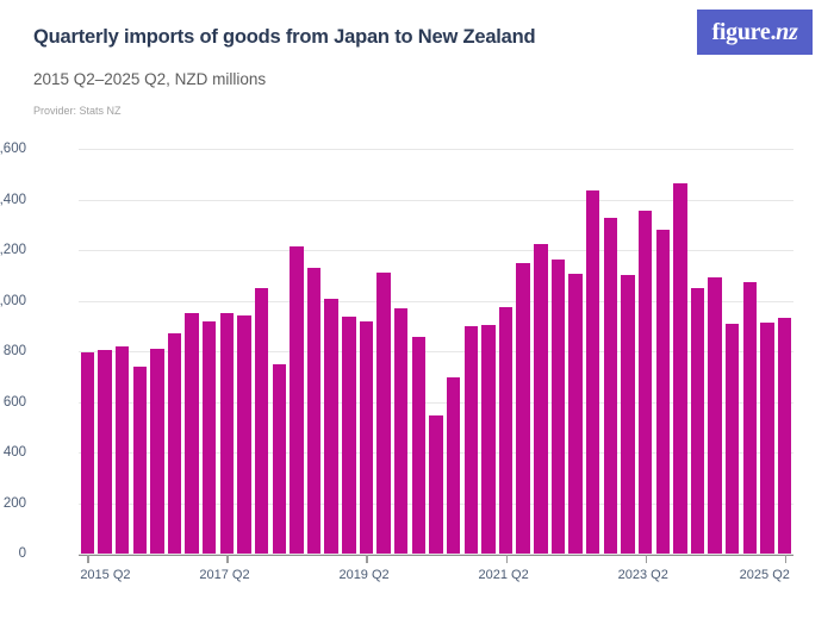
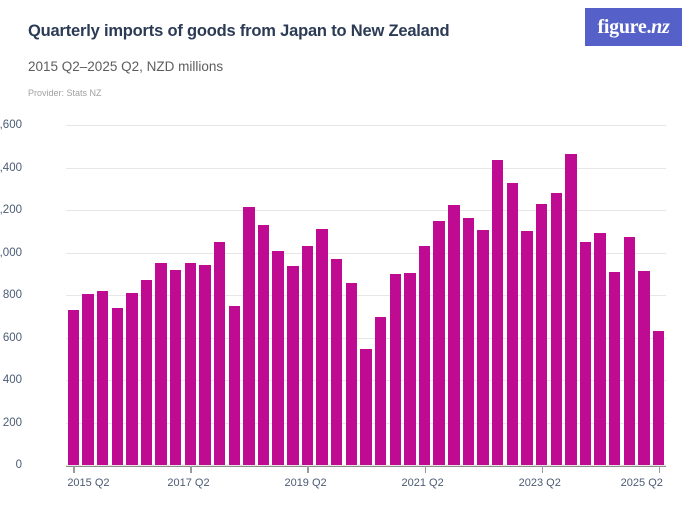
2015 Q2: 800 -> 730
2019 Q2: 920 -> 1030
2021 Q2: 970 -> 1030
2023 Q2: 1350 -> 1230
2025 Q2: 930 -> 630
